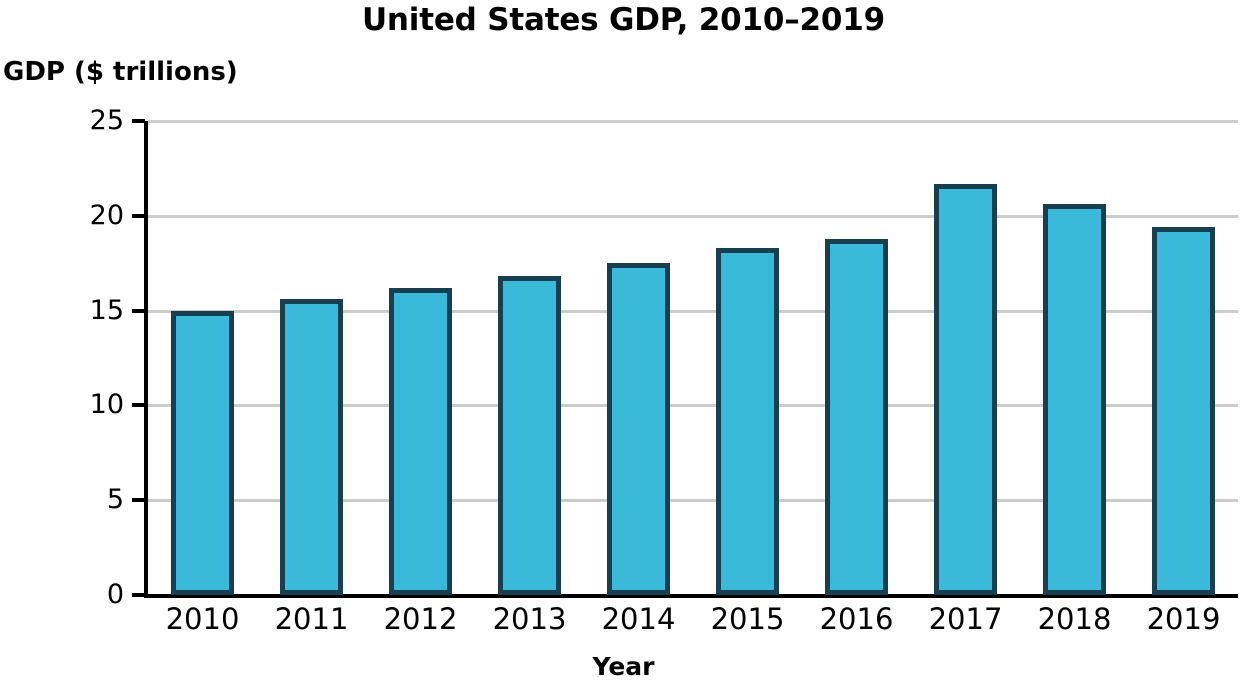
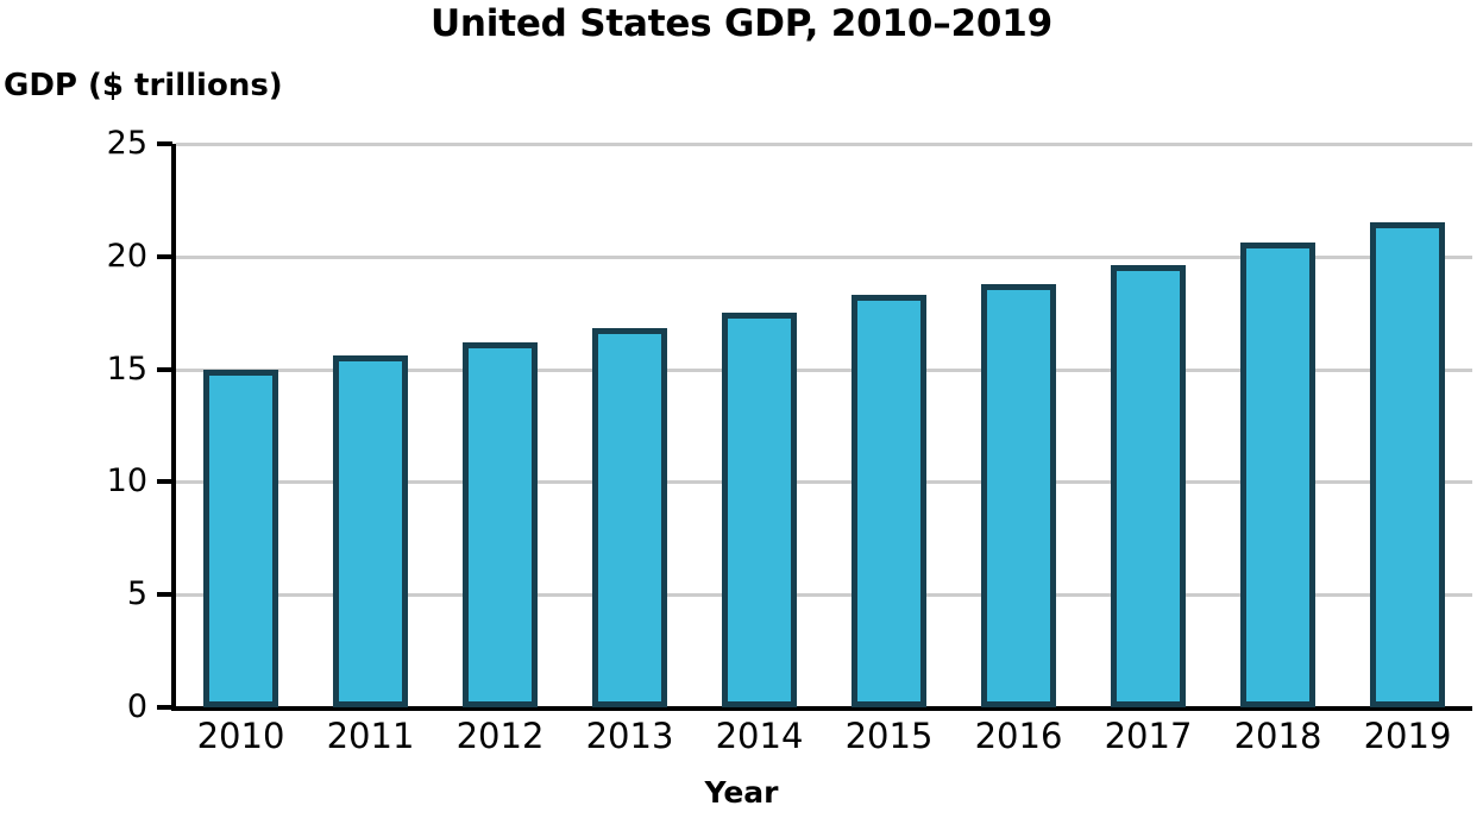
2017: 21.7 -> 19.6
2019: 19.4 -> 21.5
